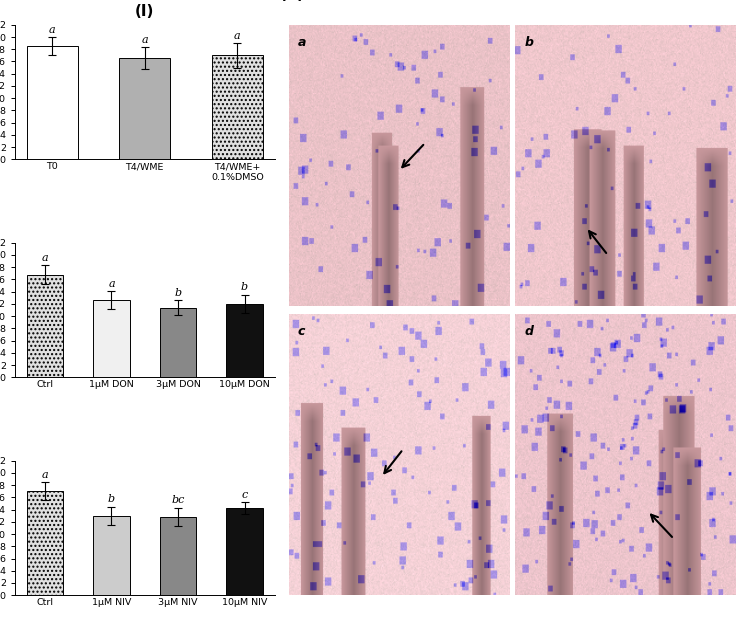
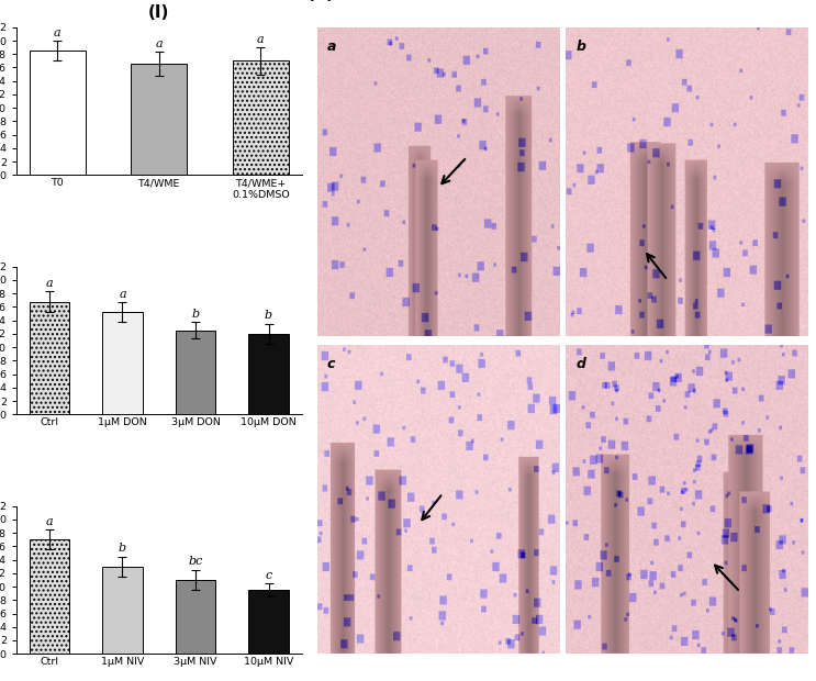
1μM DON: 12.6 -> 15.2
3μM DON: 11.4 -> 12.5
3μM NIV: 12.8 -> 11.0
10μM NIV: 14.2 -> 9.5
